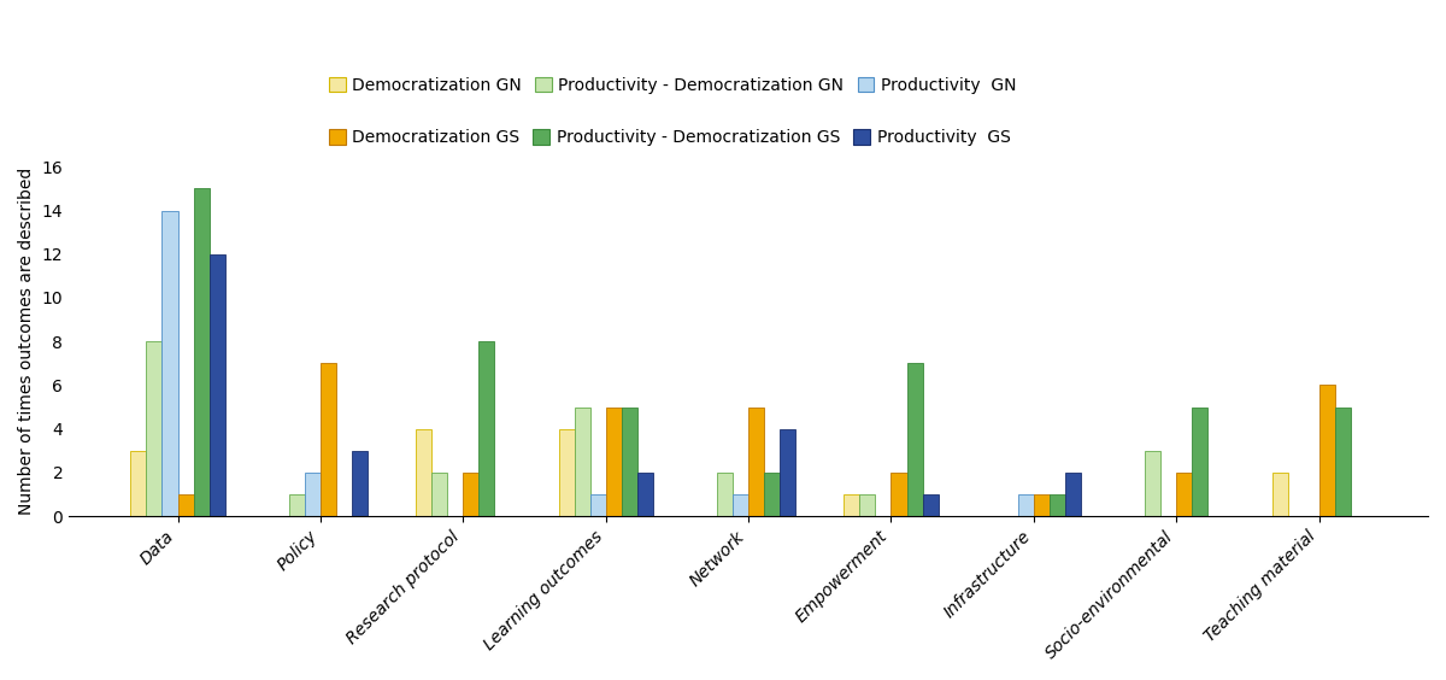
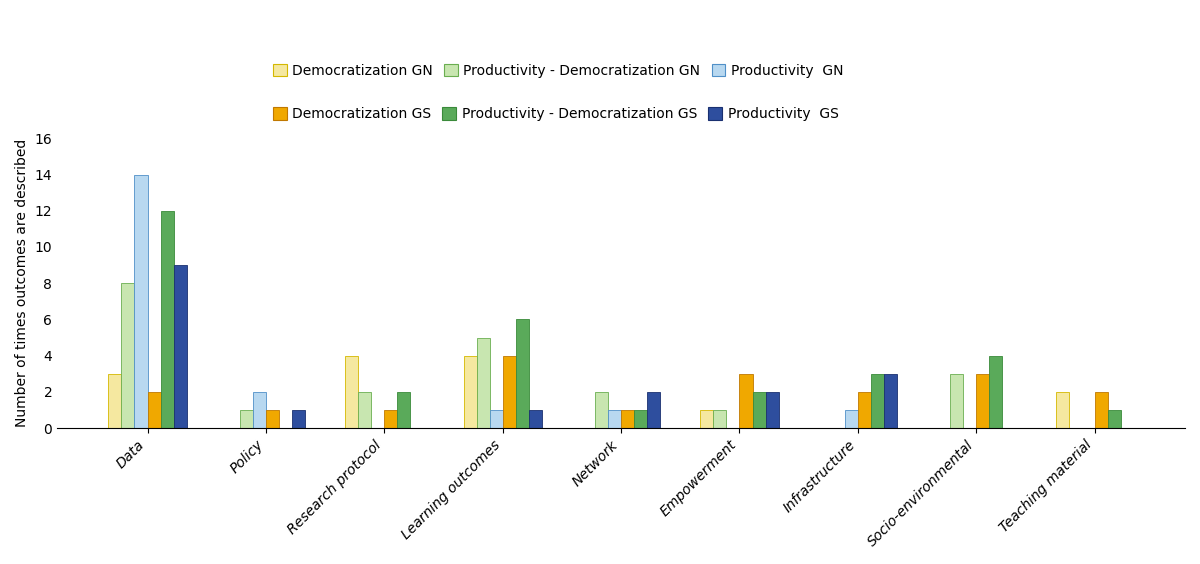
Democratization GS/Data: 1 -> 2
Productivity - Democratization GS/Data: 15 -> 12
Productivity GS/Data: 12 -> 9
Democratization GS/Policy: 7 -> 1
Productivity GS/Policy: 3 -> 1
Democratization GS/Research protocol: 2 -> 1
Productivity - Democratization GS/Research protocol: 8 -> 2
Democratization GS/Learning outcomes: 5 -> 4
Productivity - Democratization GS/Learning outcomes: 5 -> 6
Productivity GS/Learning outcomes: 2 -> 1
Democratization GS/Network: 5 -> 1
Productivity - Democratization GS/Network: 2 -> 1
Productivity GS/Network: 4 -> 2
Democratization GS/Empowerment: 2 -> 3
Productivity - Democratization GS/Empowerment: 7 -> 2
Productivity GS/Empowerment: 1 -> 2
Democratization GS/Infrastructure: 1 -> 2
Productivity - Democratization GS/Infrastructure: 1 -> 3
Productivity GS/Infrastructure: 2 -> 3
Democratization GS/Socio-environmental: 2 -> 3
Productivity - Democratization GS/Socio-environmental: 5 -> 4
Democratization GS/Teaching material: 6 -> 2
Productivity - Democratization GS/Teaching material: 5 -> 1
